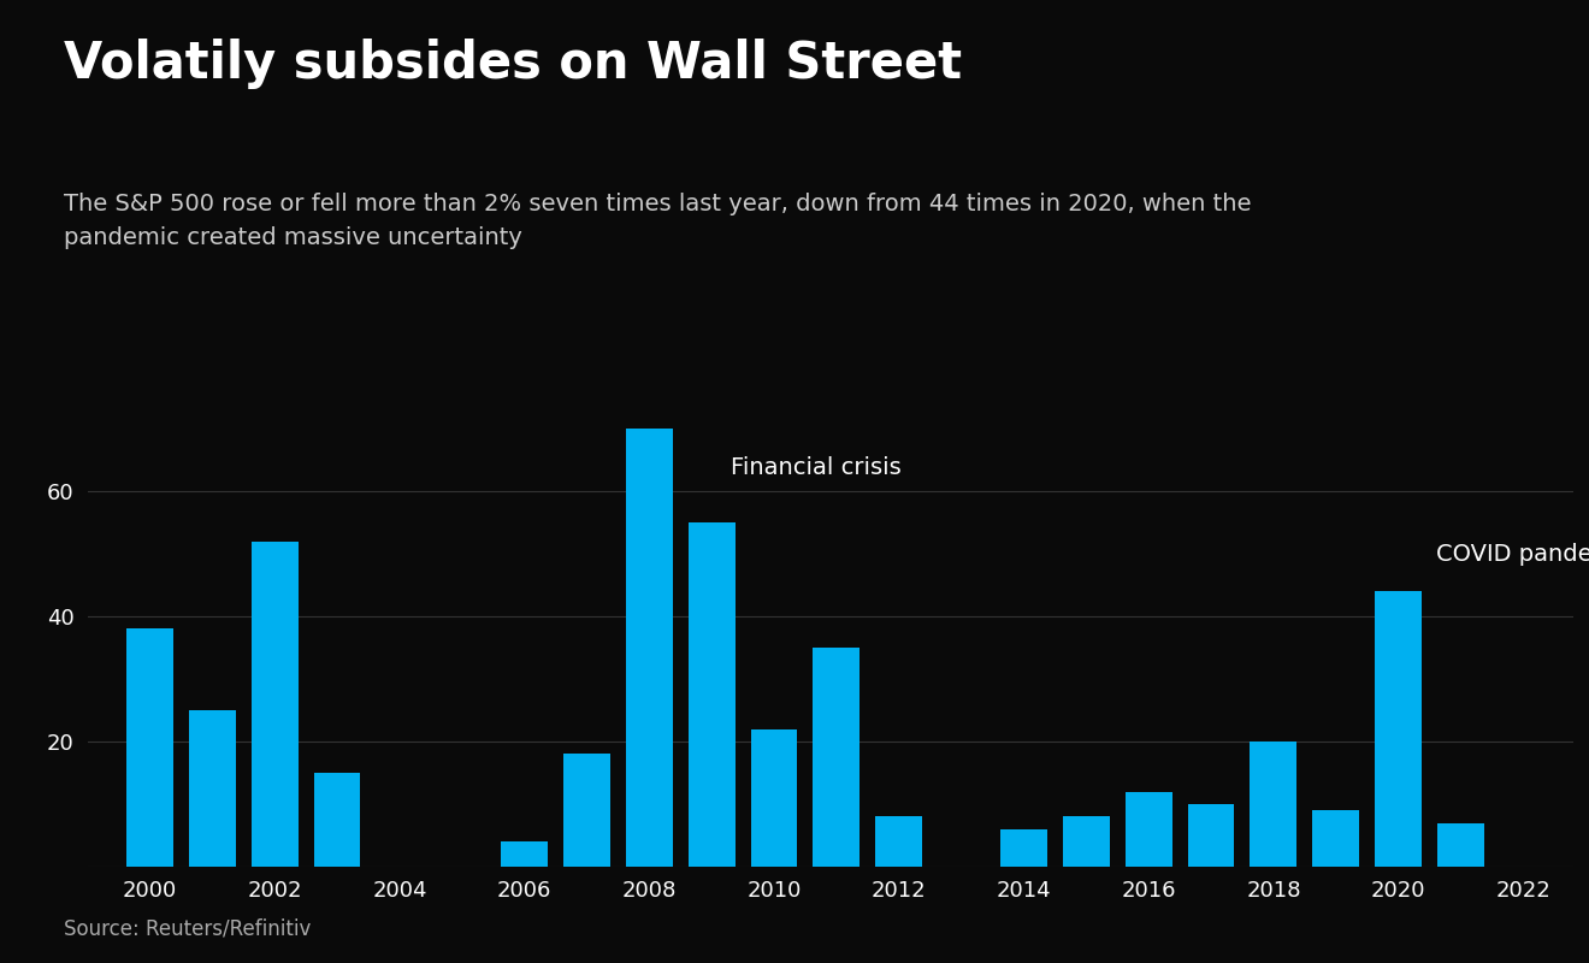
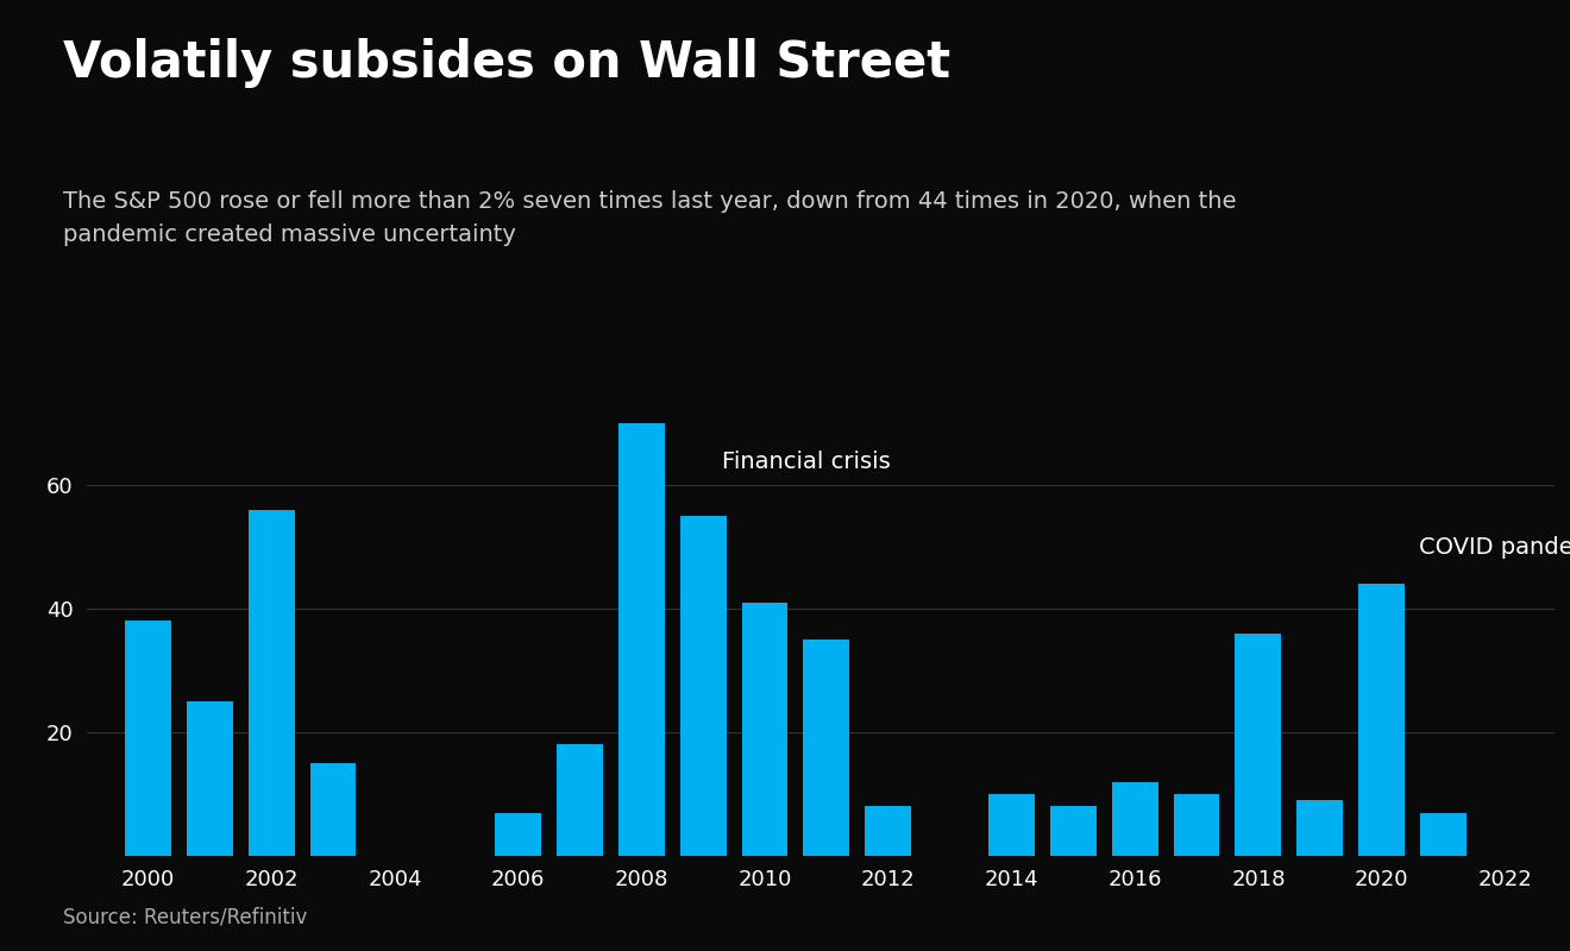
2002: 52 -> 56
2006: 4 -> 7
2010: 22 -> 41
2014: 6 -> 10
2018: 20 -> 36
